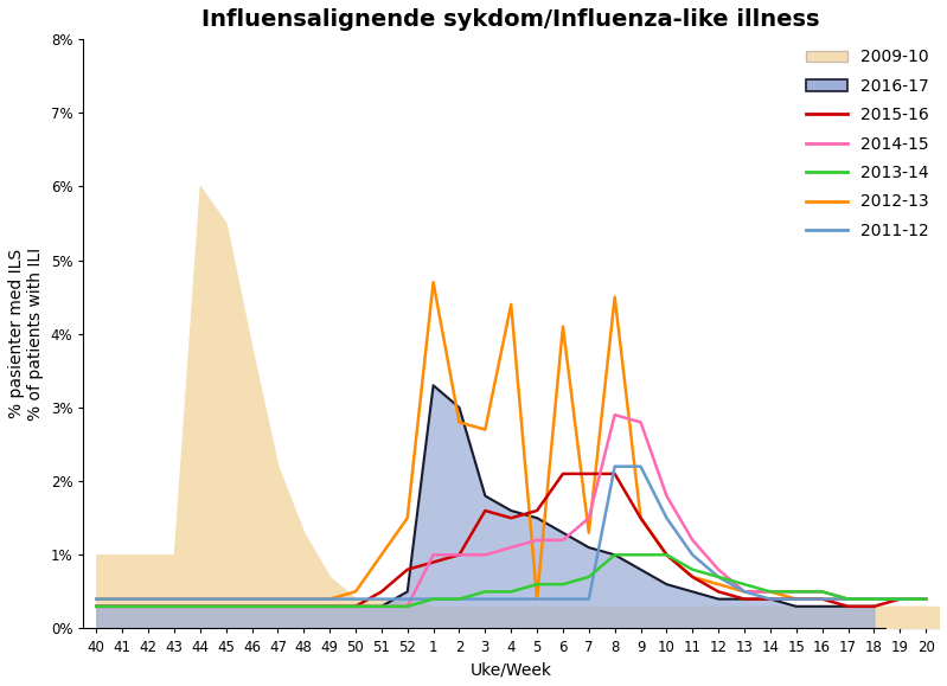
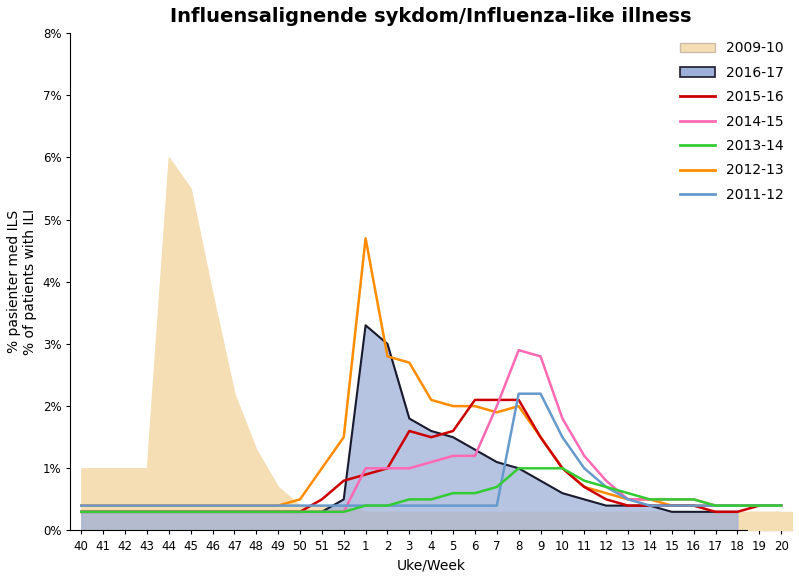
2012-13/4: 4.4% -> 2.1%
2012-13/5: 0.4% -> 2.0%
2012-13/6: 4.1% -> 2.0%
2014-15/7: 1.5% -> 2.0%
2012-13/7: 1.3% -> 1.9%
2012-13/8: 4.5% -> 2.0%
